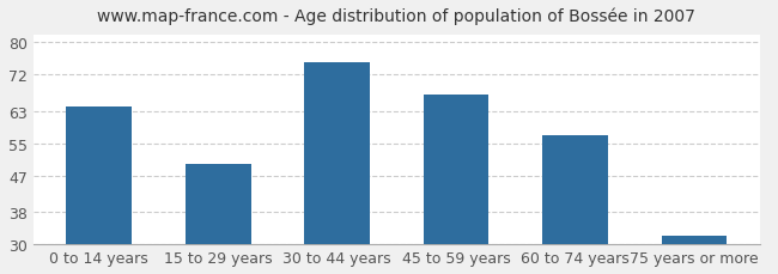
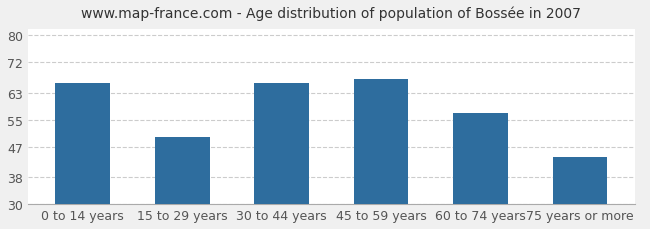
0 to 14 years: 64 -> 66
30 to 44 years: 75 -> 66
75 years or more: 32 -> 44
